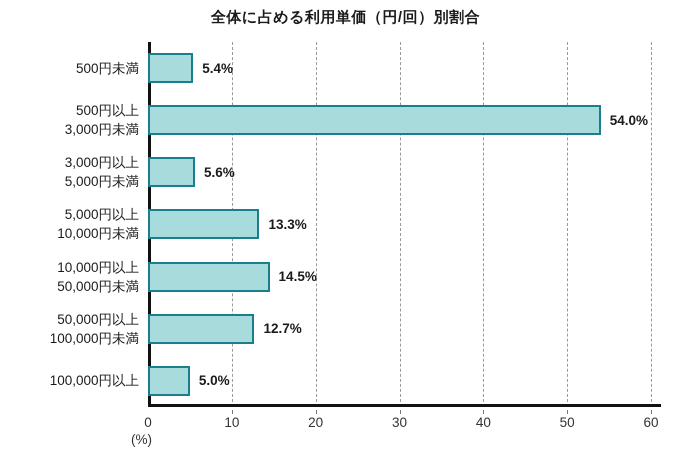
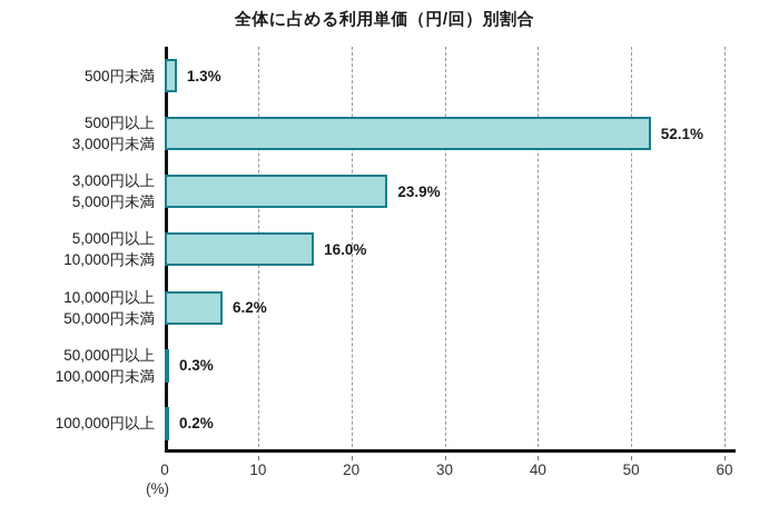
500円未満: 5.4% -> 1.3%
500円以上 3,000円未満: 54.0% -> 52.1%
3,000円以上 5,000円未満: 5.6% -> 23.9%
5,000円以上 10,000円未満: 13.3% -> 16.0%
10,000円以上 50,000円未満: 14.5% -> 6.2%
50,000円以上 100,000円未満: 12.7% -> 0.3%
100,000円以上: 5.0% -> 0.2%
